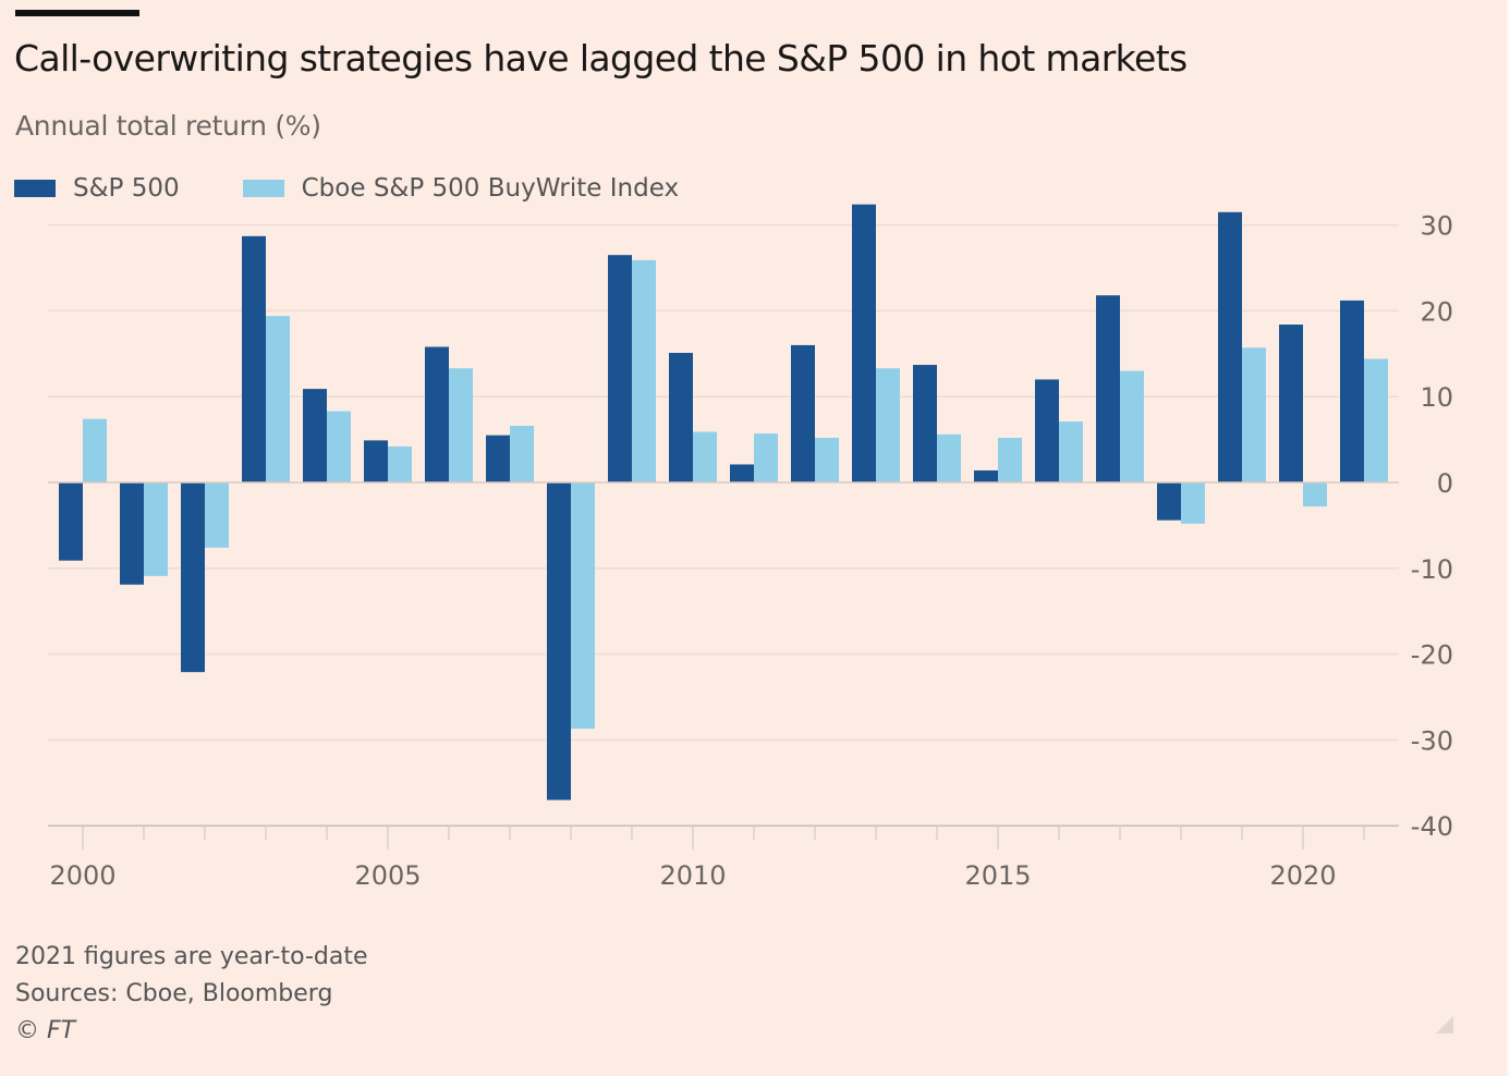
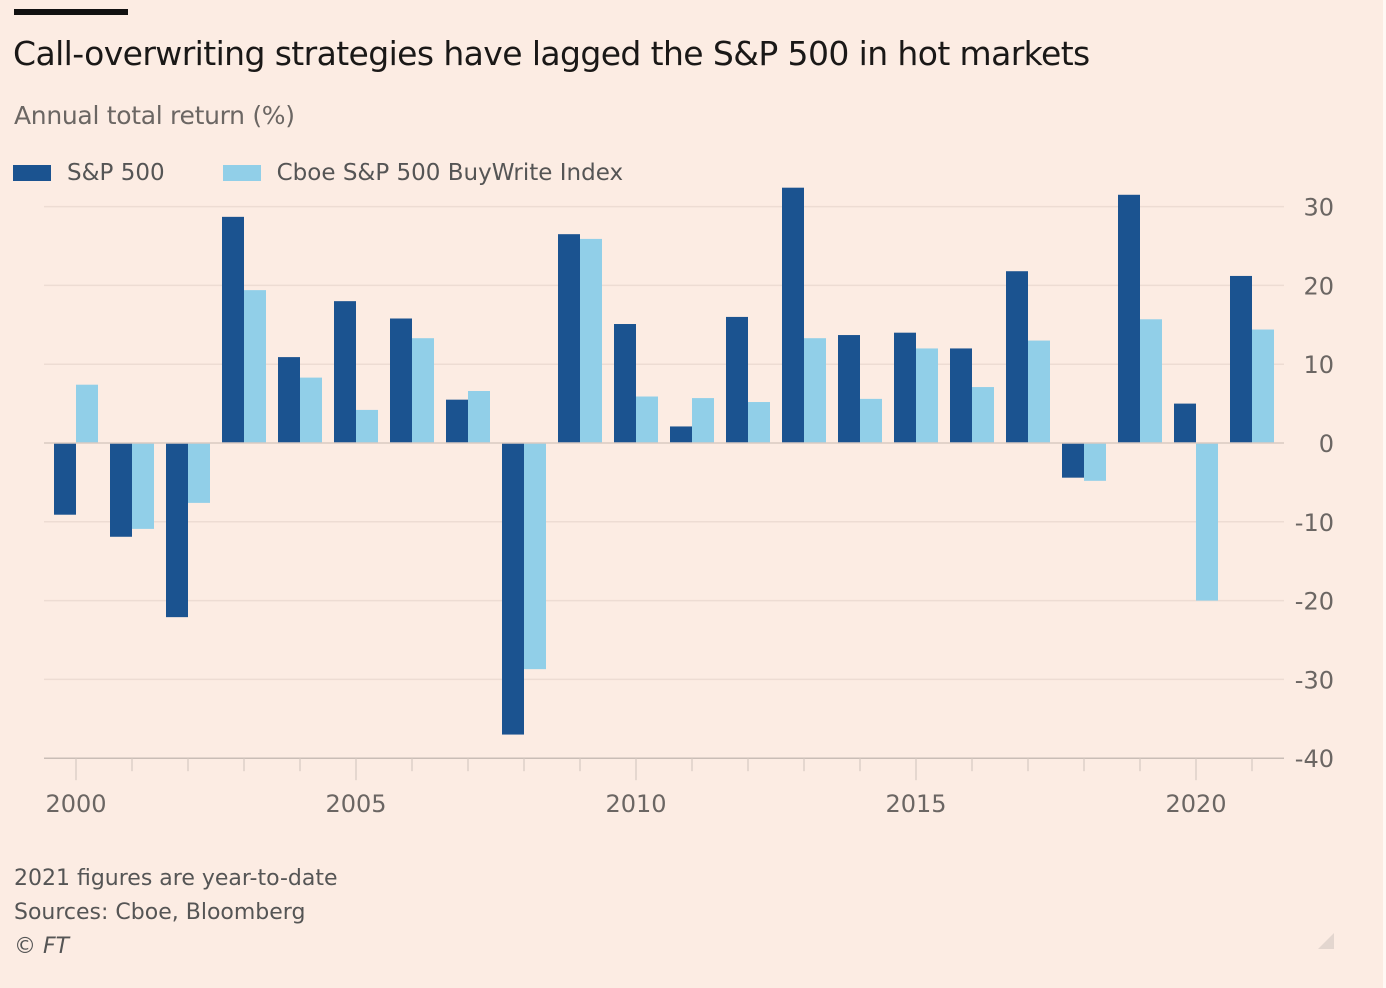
S&P 500/2005: 5 -> 18
S&P 500/2015: 1 -> 14
Cboe S&P 500 BuyWrite Index/2015: 5 -> 12
S&P 500/2020: 18 -> 5
Cboe S&P 500 BuyWrite Index/2020: -3 -> -20
